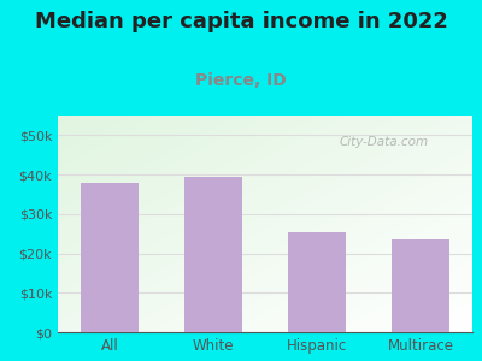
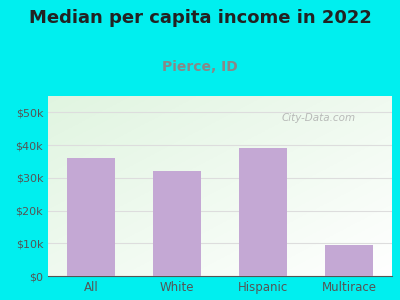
All: $38.0k -> $36.0k
White: $39.5k -> $32.0k
Hispanic: $25.5k -> $39.0k
Multirace: $23.5k -> $9.5k
